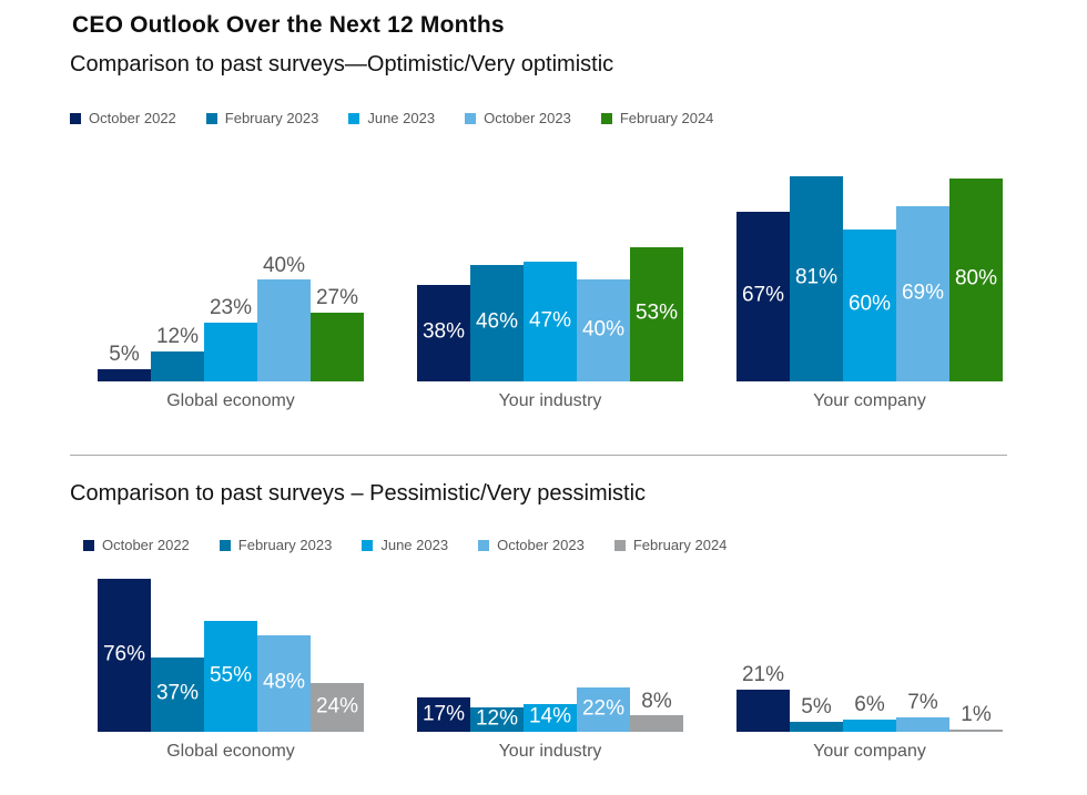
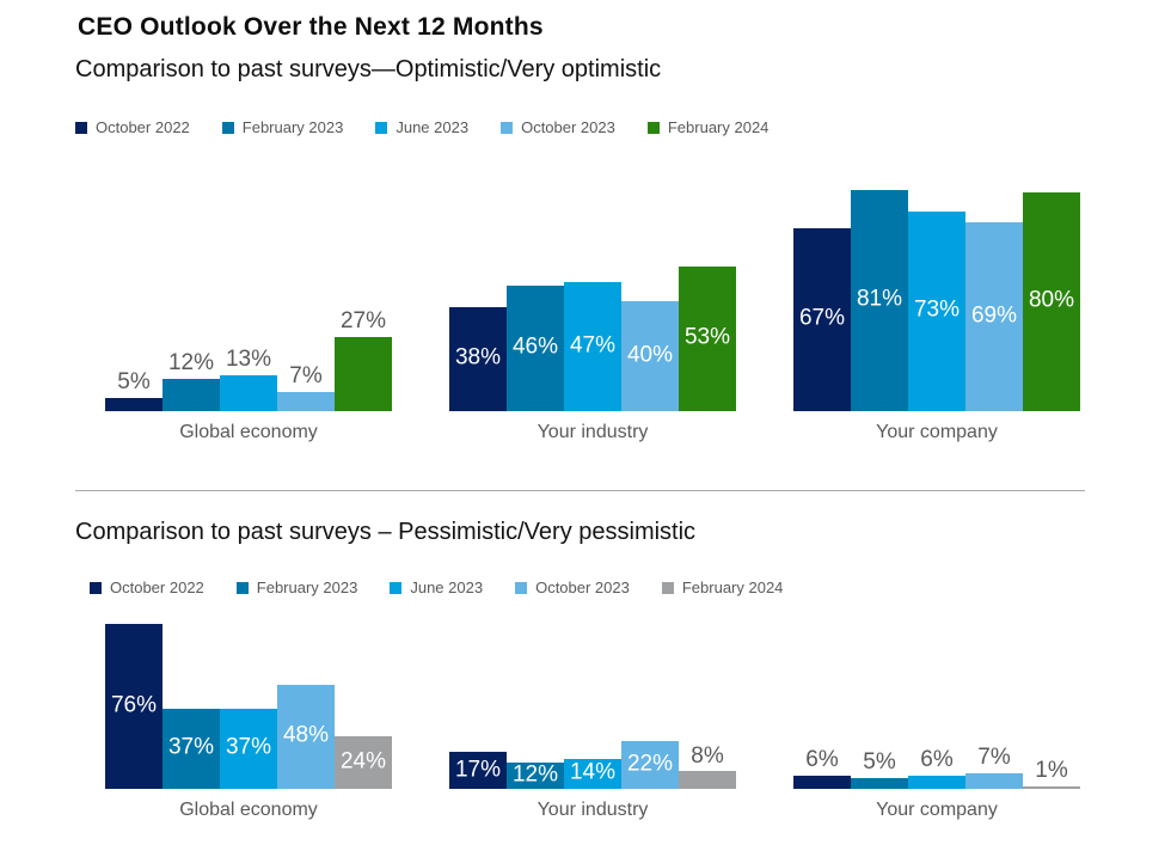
Comparison to past surveys—Optimistic/Very optimistic/June 2023/Global economy: 23% -> 13%
Comparison to past surveys—Optimistic/Very optimistic/October 2023/Global economy: 40% -> 7%
Comparison to past surveys—Optimistic/Very optimistic/June 2023/Your company: 60% -> 73%
Comparison to past surveys – Pessimistic/Very pessimistic/June 2023/Global economy: 55% -> 37%
Comparison to past surveys – Pessimistic/Very pessimistic/October 2022/Your company: 21% -> 6%
